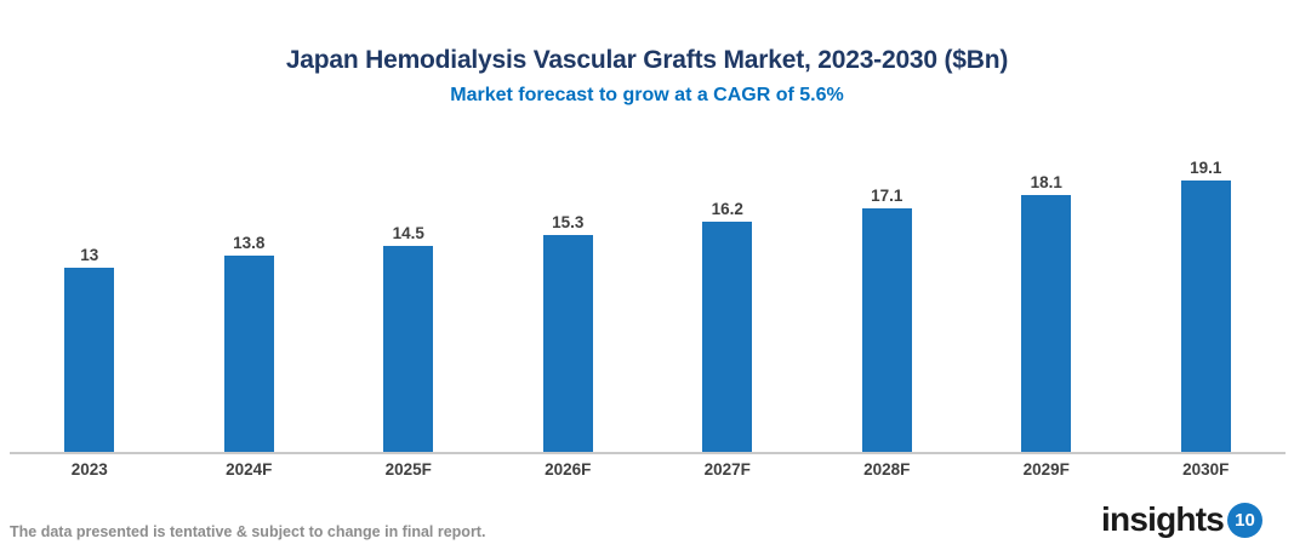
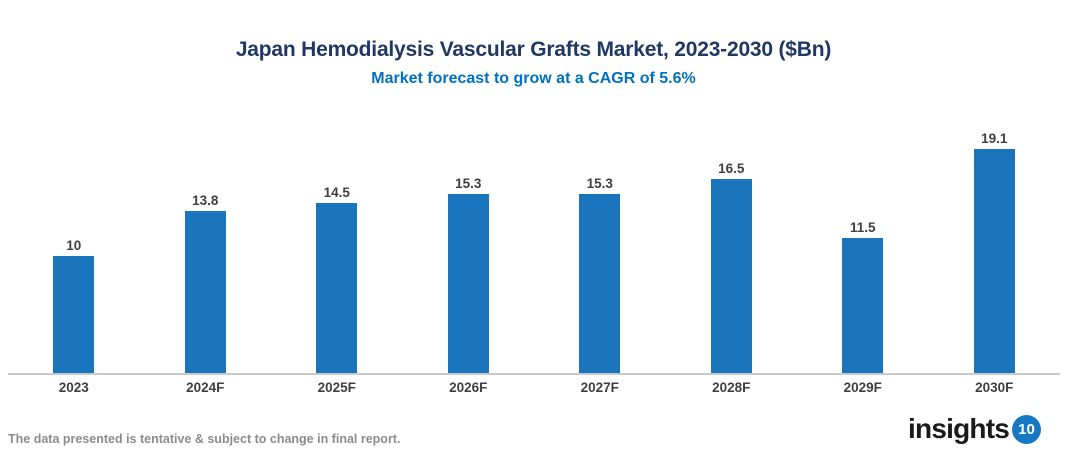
2023: 13 -> 10
2027F: 16.2 -> 15.3
2028F: 17.1 -> 16.5
2029F: 18.1 -> 11.5
